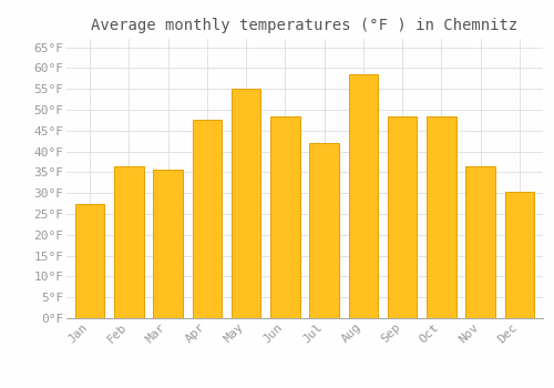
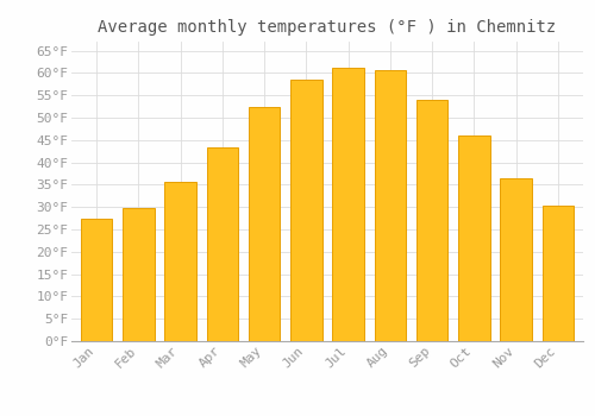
Feb: 36.5°F -> 29.7°F
Apr: 47.5°F -> 43.3°F
May: 55.0°F -> 52.3°F
Jun: 48.5°F -> 58.5°F
Jul: 42.0°F -> 61.2°F
Aug: 58.5°F -> 60.6°F
Sep: 48.5°F -> 54.0°F
Oct: 48.5°F -> 46.0°F
